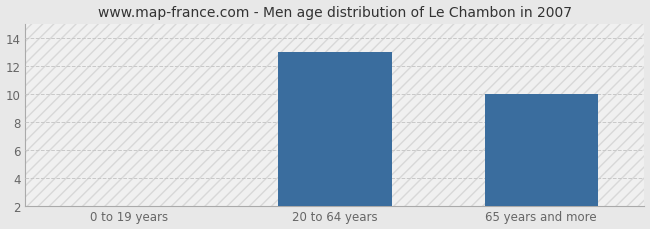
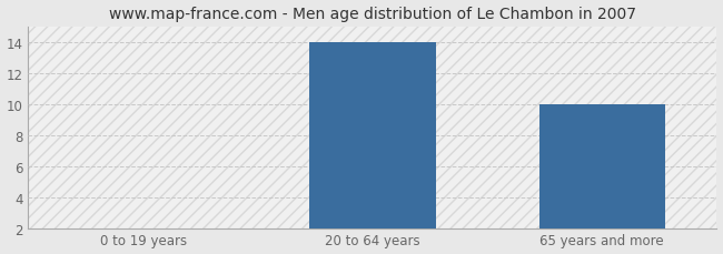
20 to 64 years: 13 -> 14
